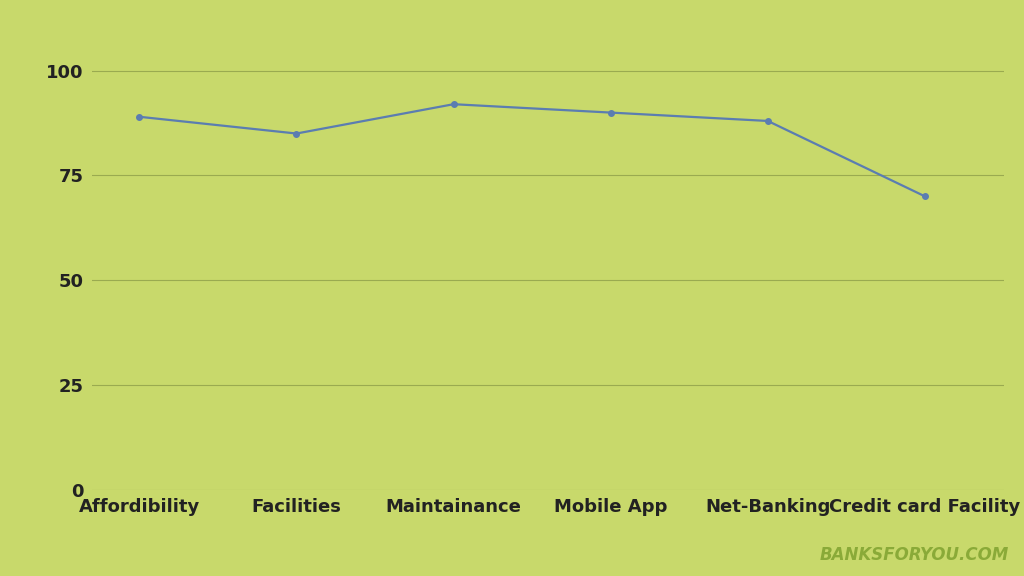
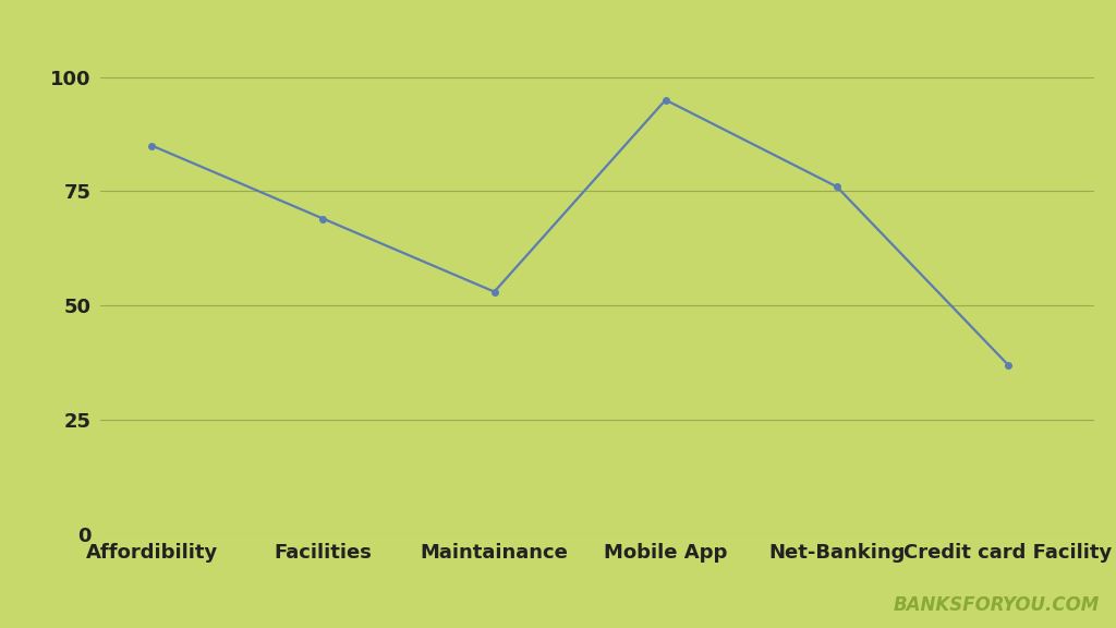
Affordibility: 89 -> 85
Facilities: 85 -> 69
Maintainance: 92 -> 53
Mobile App: 90 -> 95
Net-Banking: 88 -> 76
Credit card Facility: 70 -> 37
